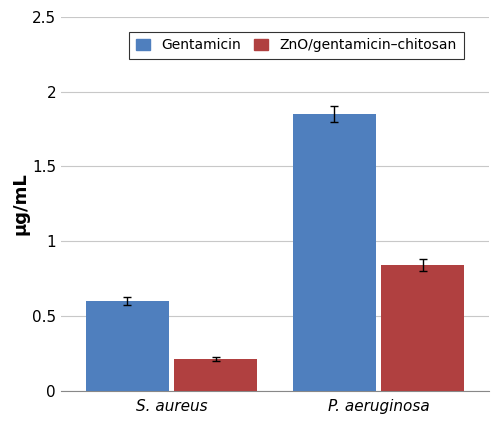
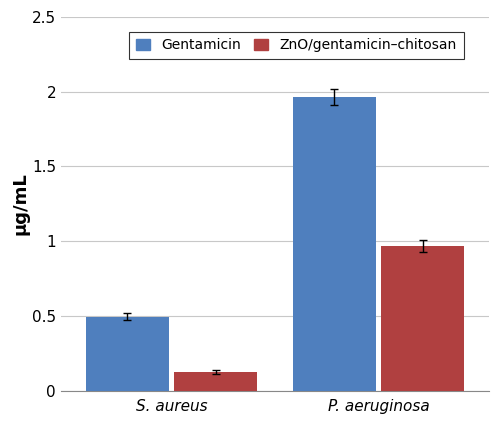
Gentamicin/S. aureus: 0.60 -> 0.49
ZnO/gentamicin–chitosan/S. aureus: 0.21 -> 0.12
Gentamicin/P. aeruginosa: 1.85 -> 1.97
ZnO/gentamicin–chitosan/P. aeruginosa: 0.84 -> 0.97
